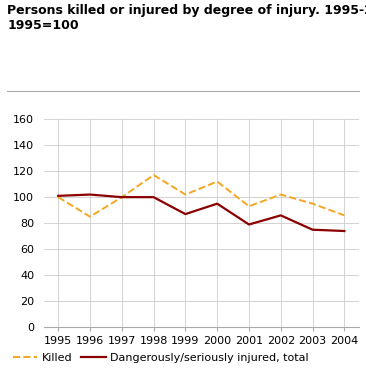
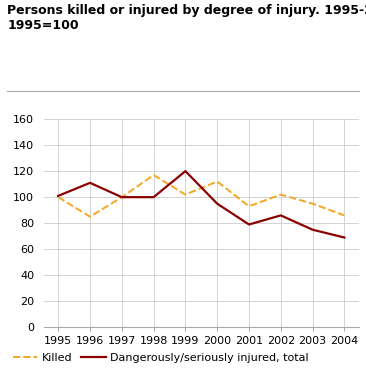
Dangerously/seriously injured, total/1996: 102 -> 111
Dangerously/seriously injured, total/1999: 87 -> 120
Dangerously/seriously injured, total/2004: 74 -> 69
